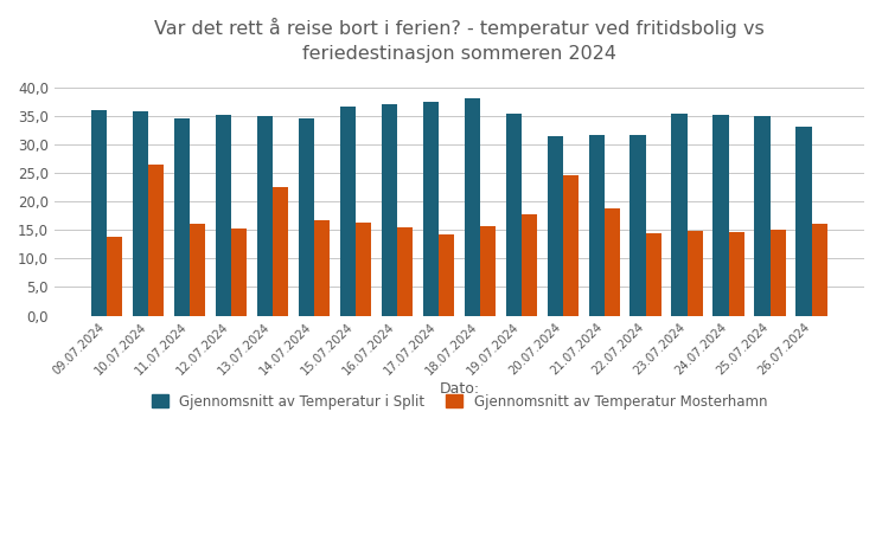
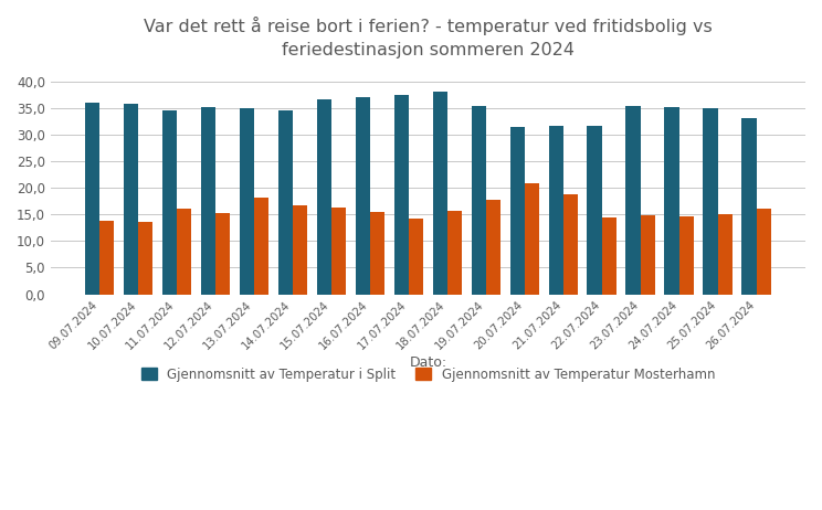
Gjennomsnitt av Temperatur Mosterhamn/10.07.2024: 26,5 -> 13,6
Gjennomsnitt av Temperatur Mosterhamn/13.07.2024: 22,5 -> 18,2
Gjennomsnitt av Temperatur Mosterhamn/20.07.2024: 24,5 -> 20,8
